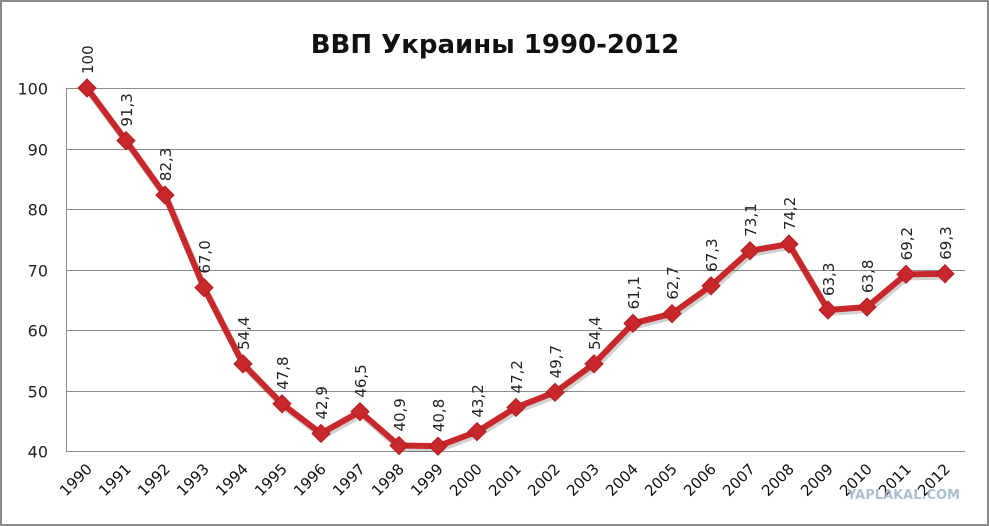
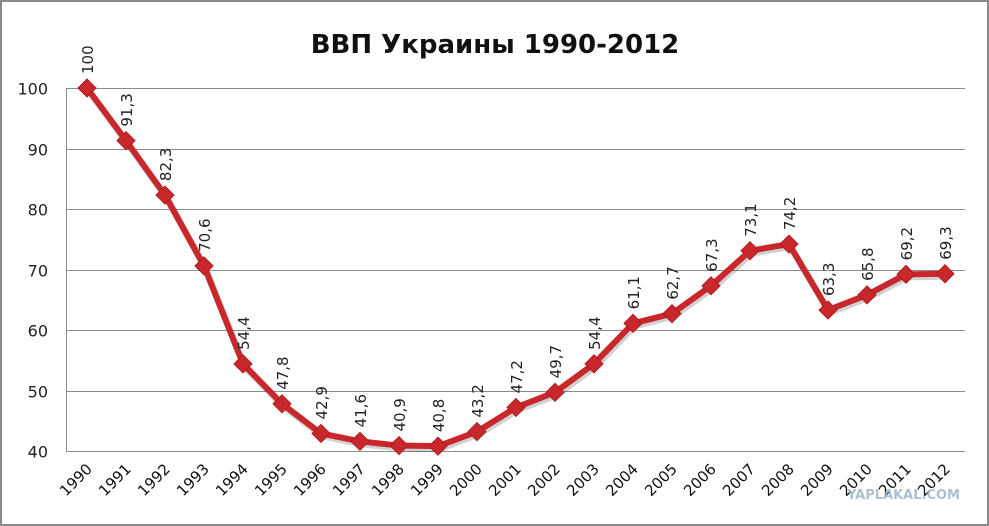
1993: 67,0 -> 70,6
1997: 46,5 -> 41,6
2010: 63,8 -> 65,8
